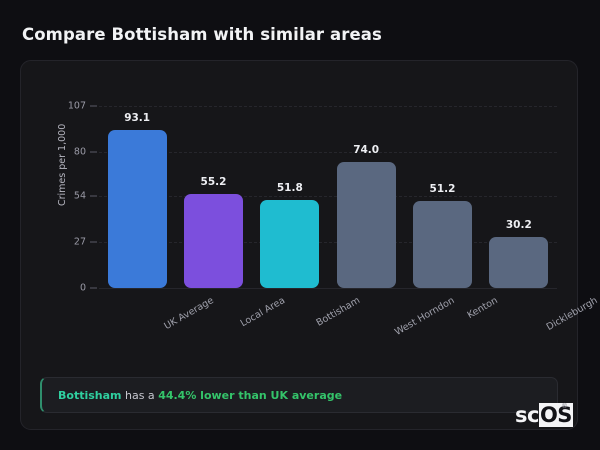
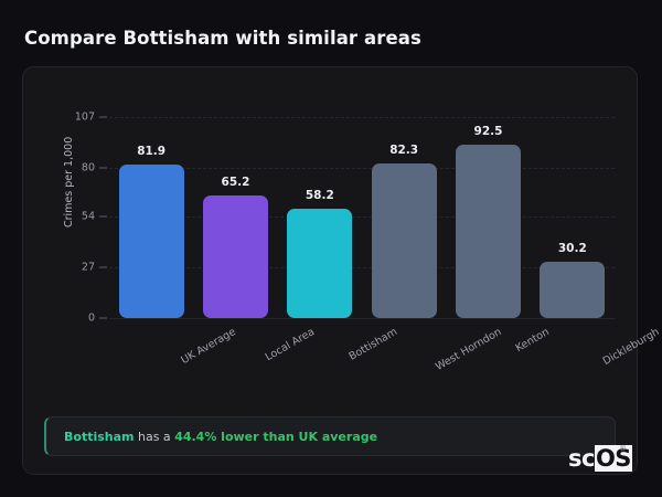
UK Average: 93.1 -> 81.9
Local Area: 55.2 -> 65.2
Bottisham: 51.8 -> 58.2
West Horndon: 74.0 -> 82.3
Kenton: 51.2 -> 92.5
